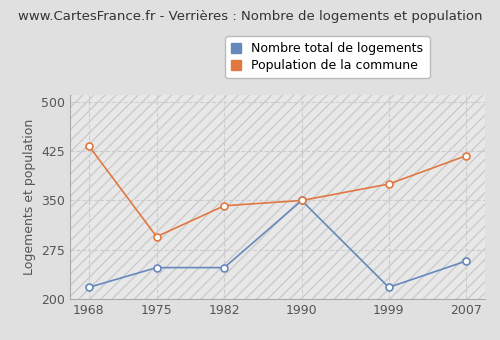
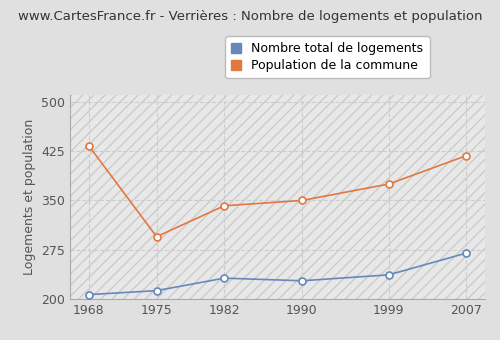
Nombre total de logements/1968: 218 -> 207
Nombre total de logements/1975: 248 -> 213
Nombre total de logements/1982: 248 -> 232
Nombre total de logements/1990: 350 -> 228
Nombre total de logements/1999: 218 -> 237
Nombre total de logements/2007: 258 -> 270
